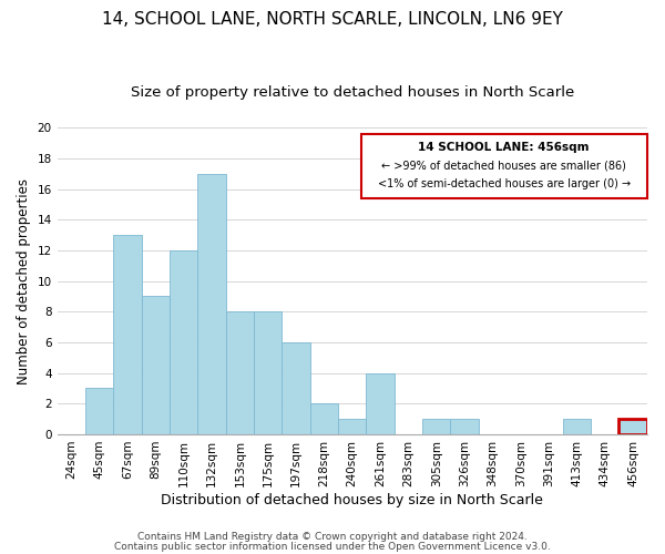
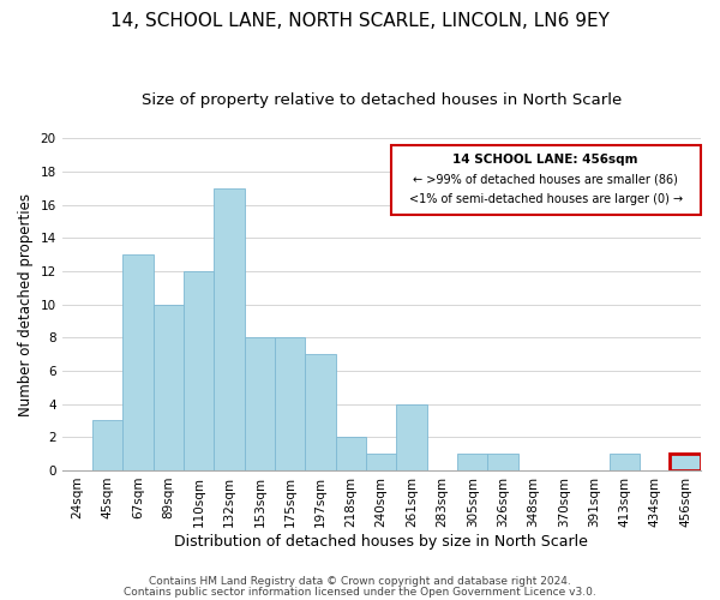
89sqm: 9 -> 10
197sqm: 6 -> 7
